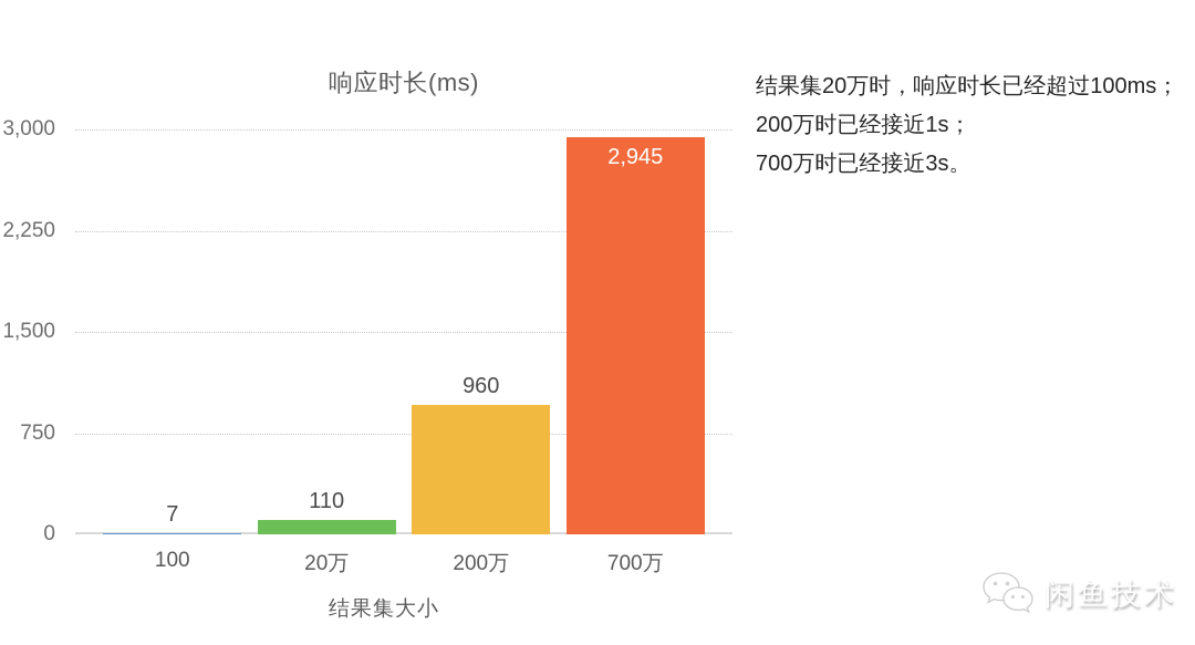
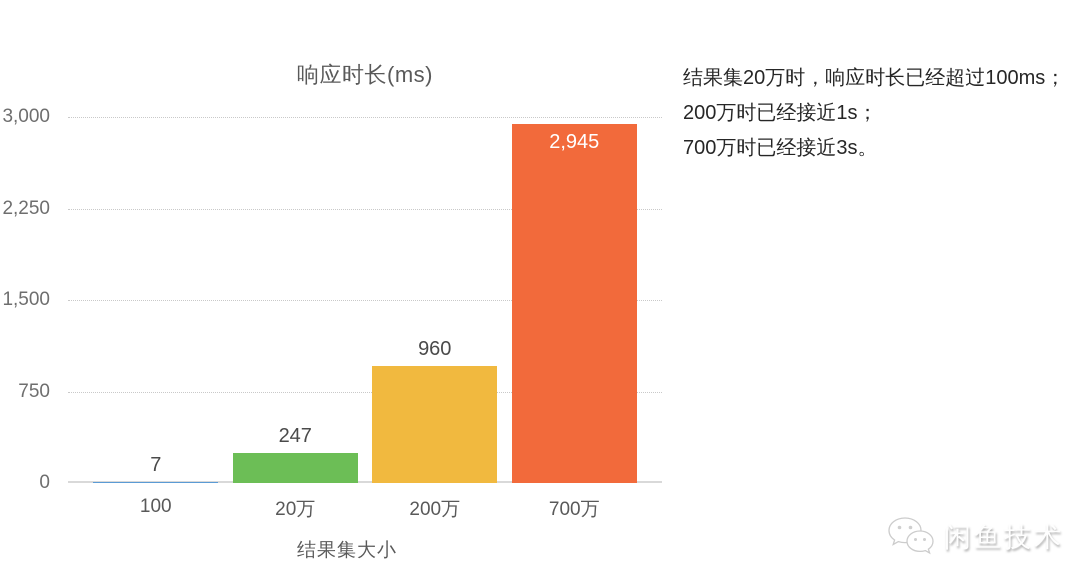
20万: 110 -> 247
